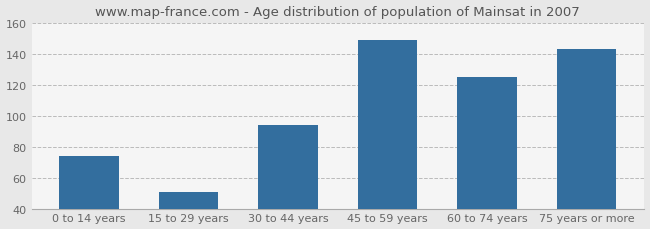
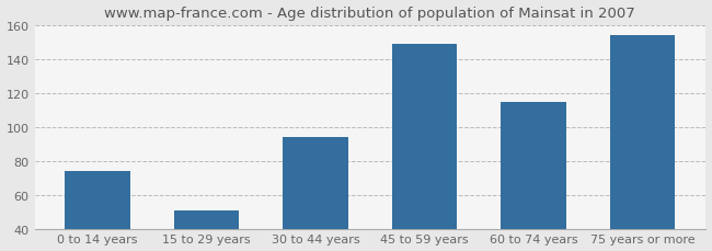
60 to 74 years: 125 -> 115
75 years or more: 143 -> 154
